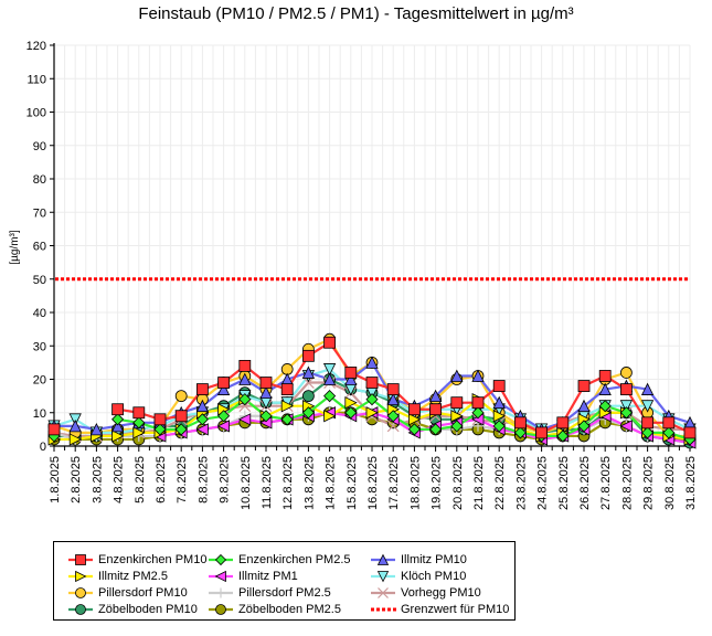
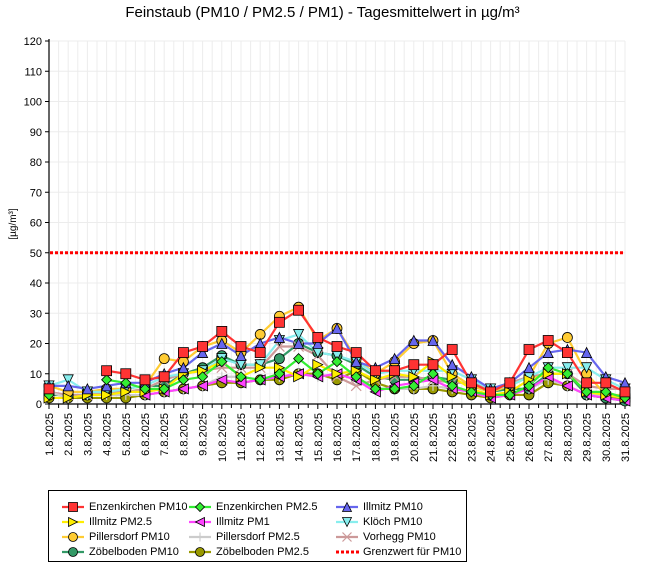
Zöbelboden PM2.5/17.8.2025: 7 -> 11
